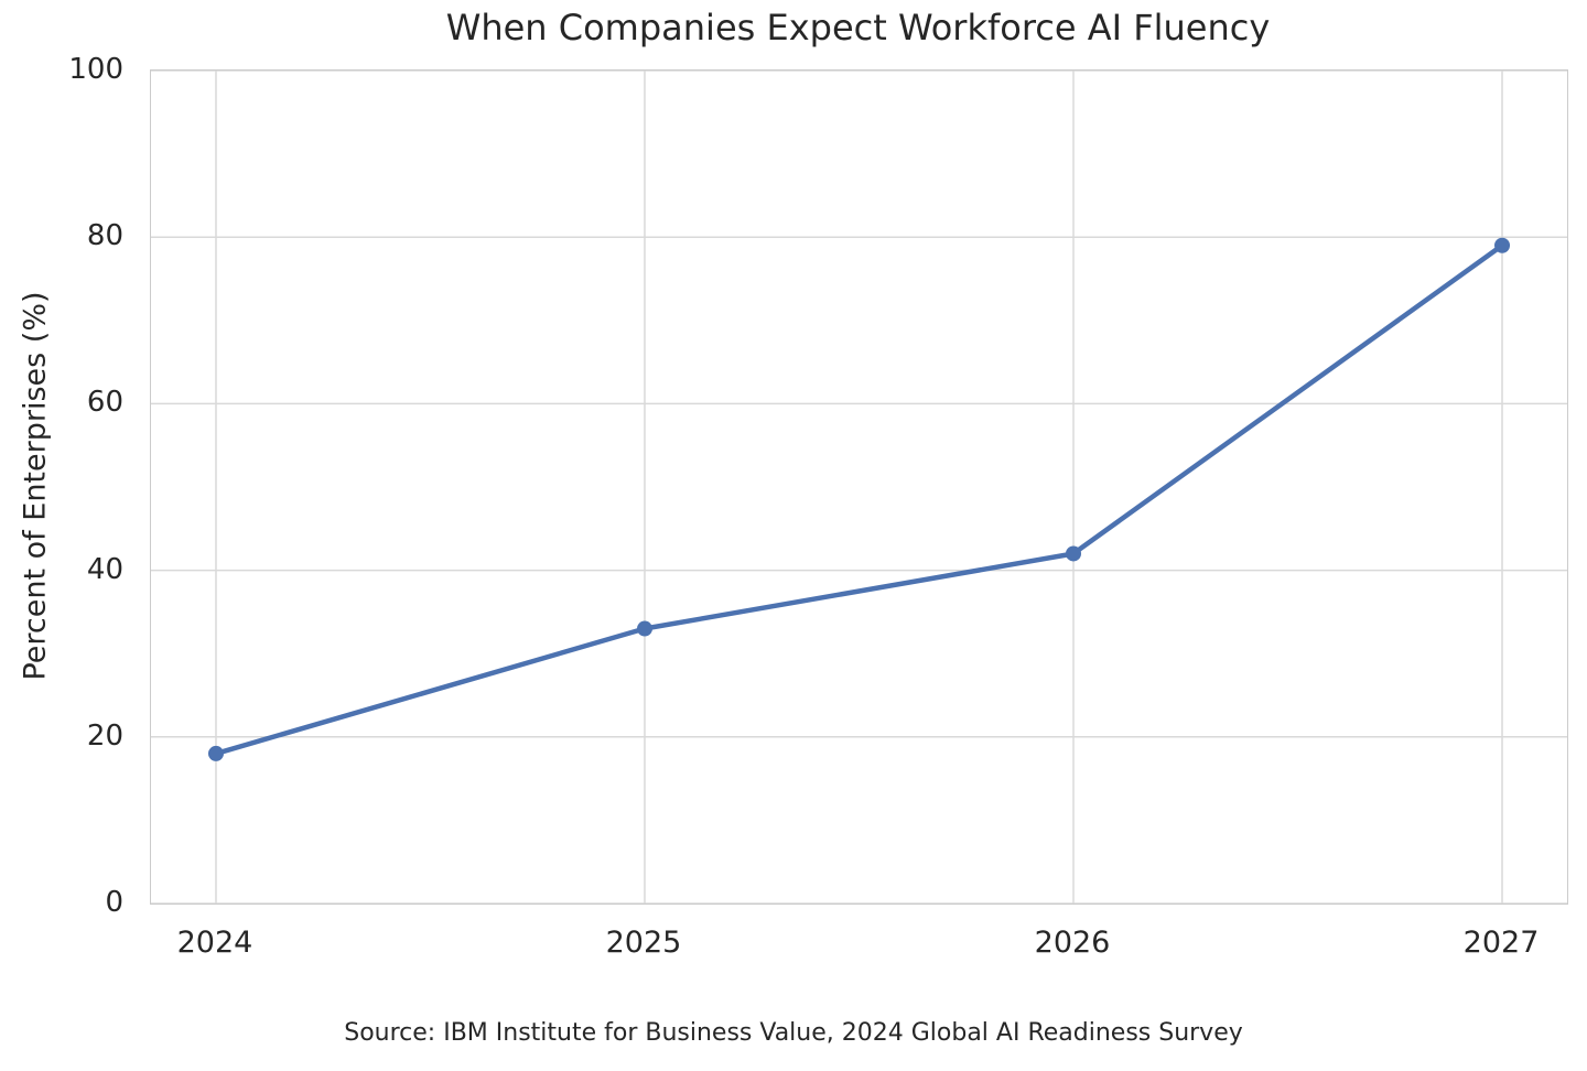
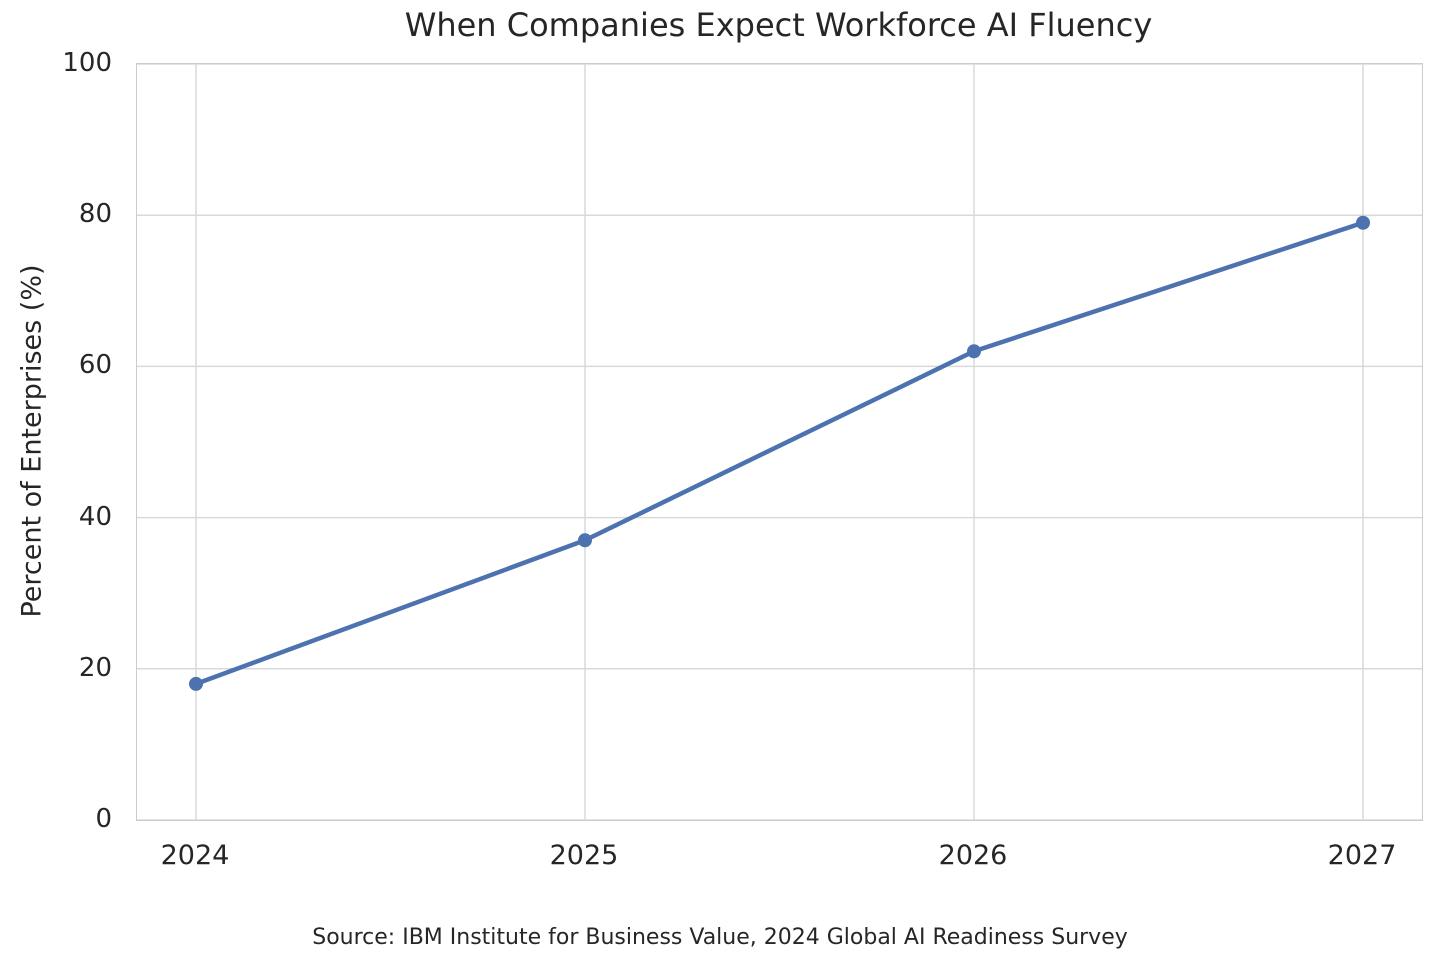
2025: 33 -> 37
2026: 42 -> 62
